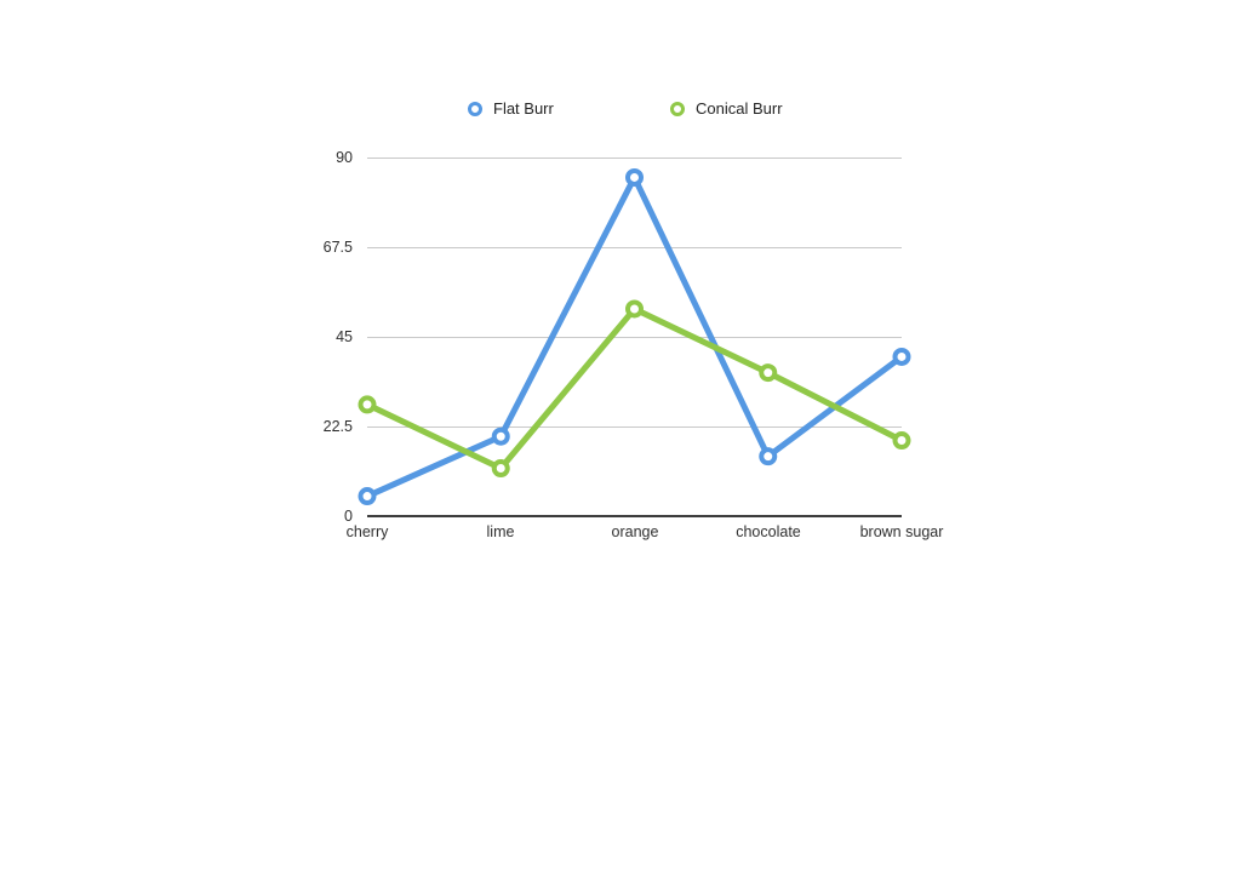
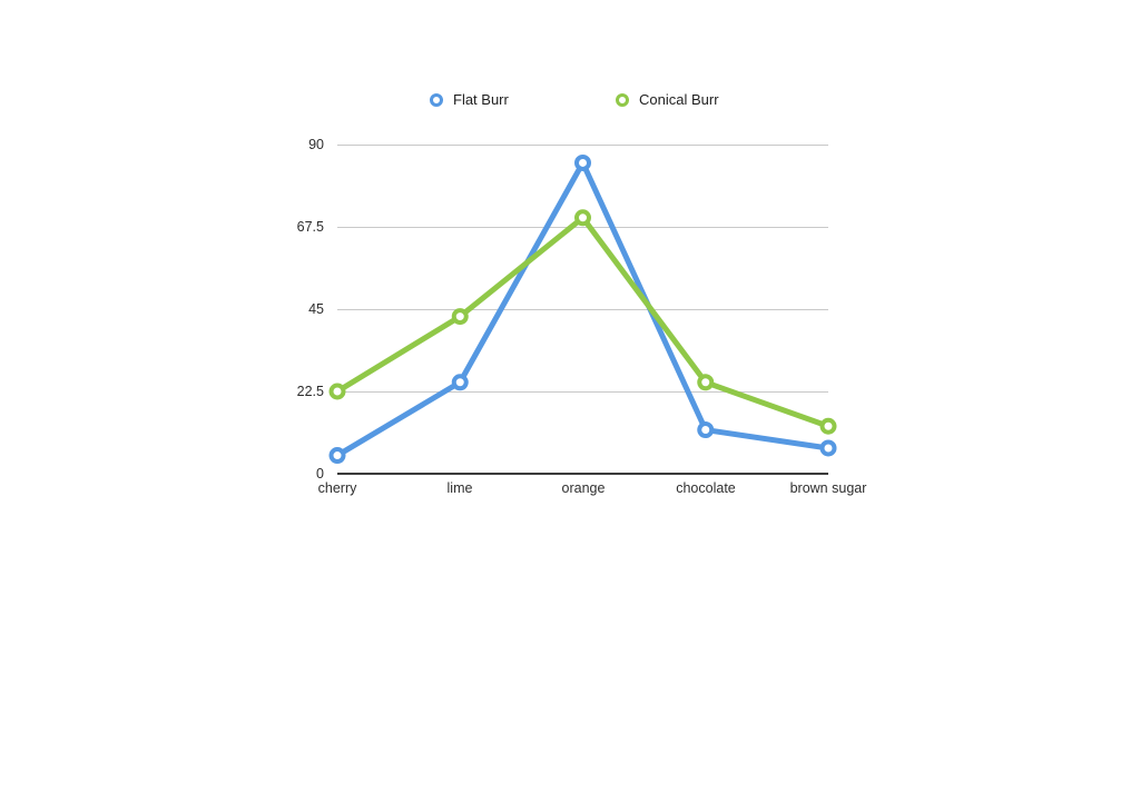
Conical Burr/cherry: 28 -> 22
Flat Burr/lime: 20 -> 25
Conical Burr/lime: 12 -> 43
Conical Burr/orange: 52 -> 70
Flat Burr/chocolate: 15 -> 12
Conical Burr/chocolate: 36 -> 25
Flat Burr/brown sugar: 40 -> 7
Conical Burr/brown sugar: 19 -> 13
